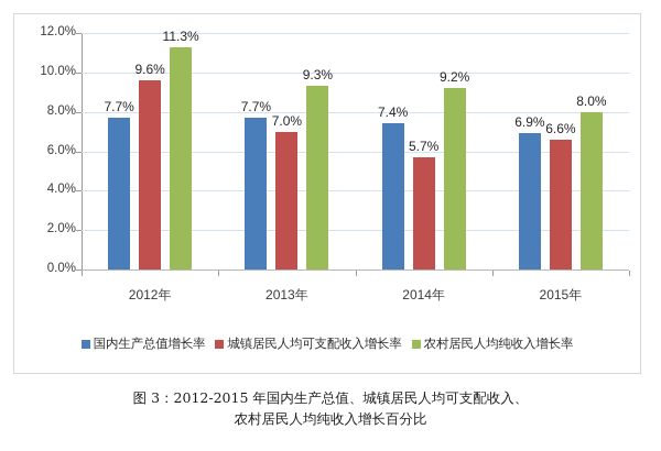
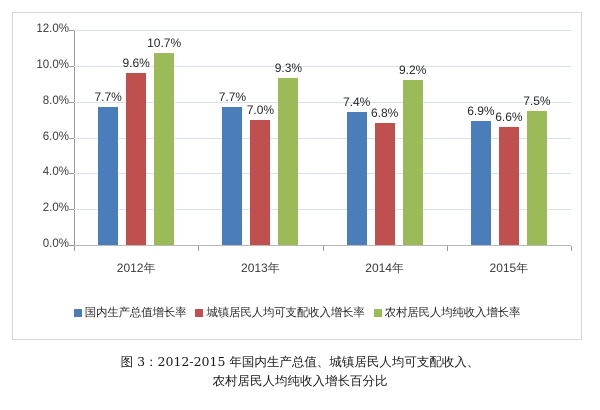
农村居民人均纯收入增长率/2012年: 11.3% -> 10.7%
城镇居民人均可支配收入增长率/2014年: 5.7% -> 6.8%
农村居民人均纯收入增长率/2015年: 8.0% -> 7.5%
